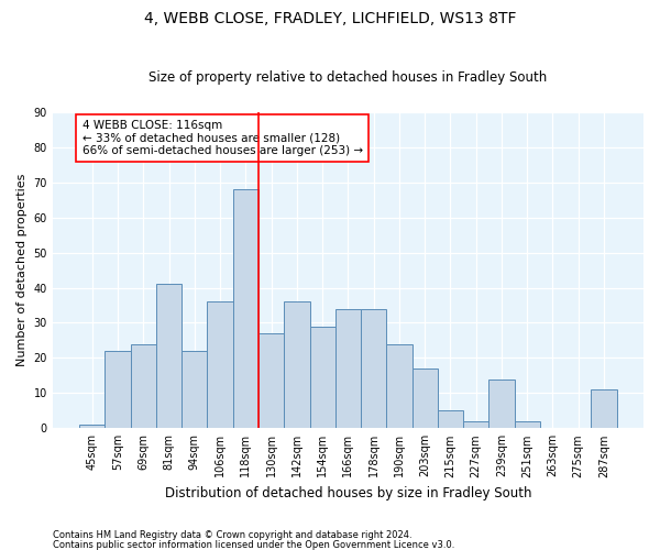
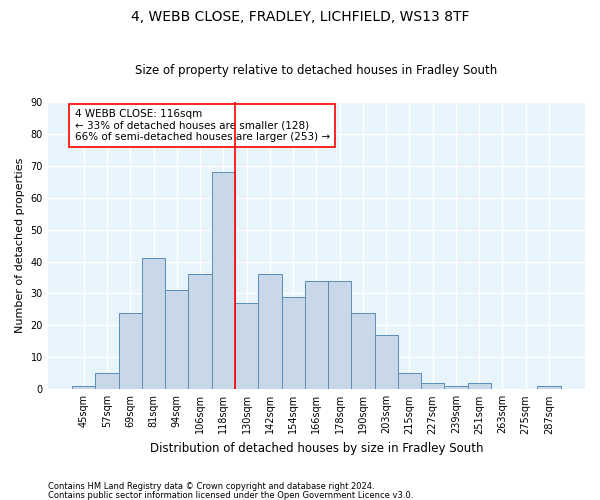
57sqm: 22 -> 5
94sqm: 22 -> 31
239sqm: 14 -> 1
287sqm: 11 -> 1
